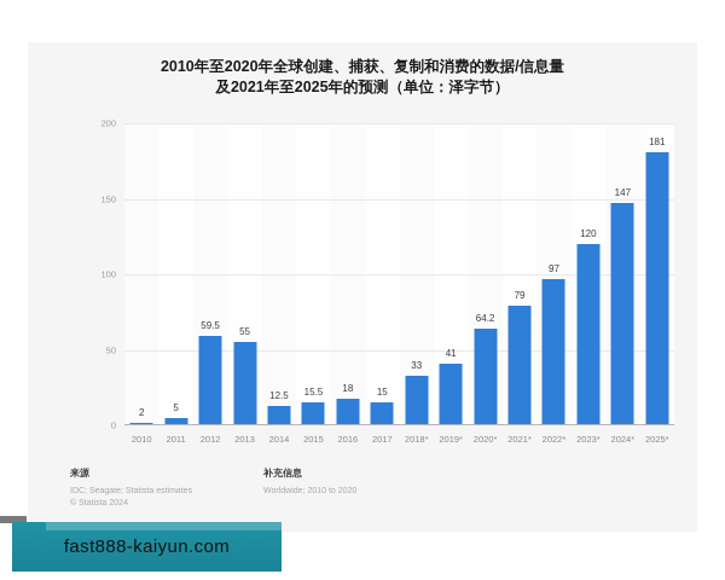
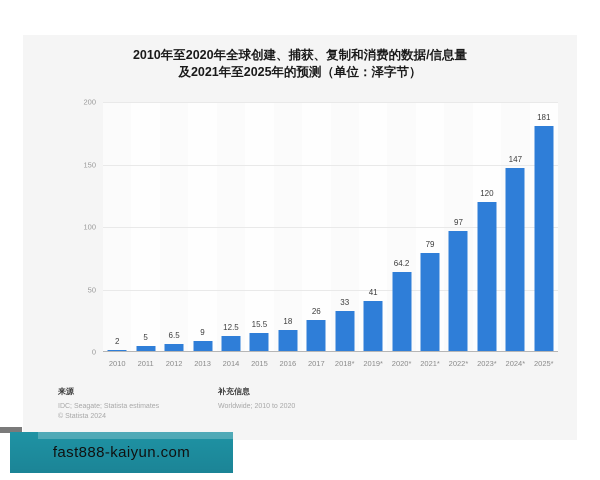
2012: 59.5 -> 6.5
2013: 55 -> 9
2017: 15 -> 26
